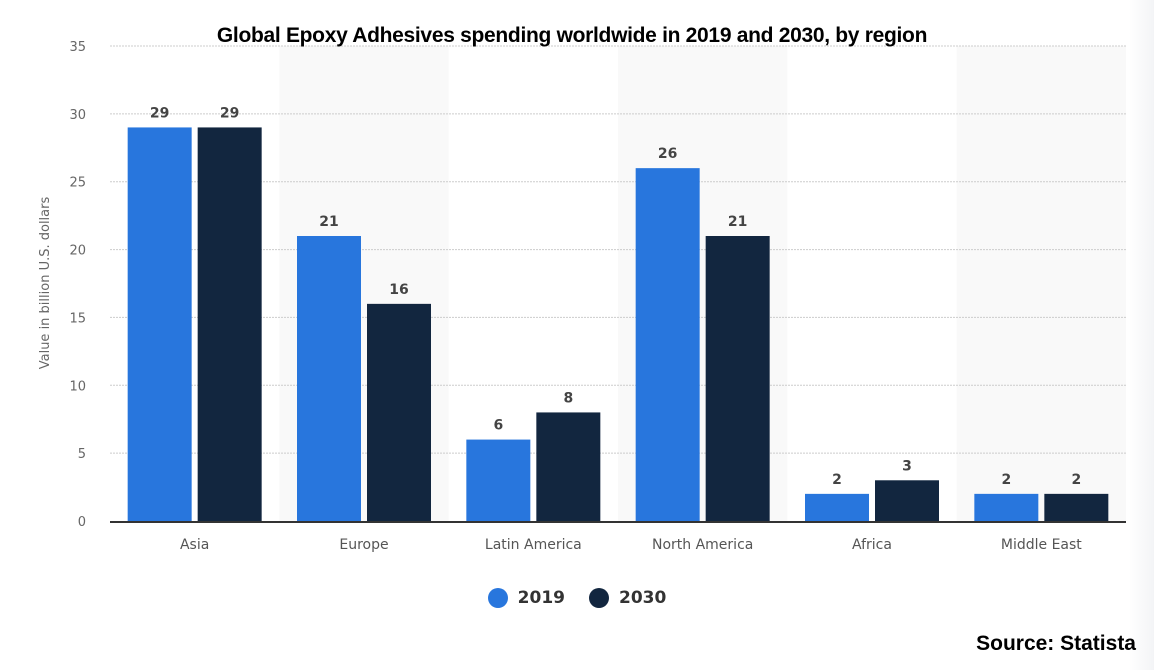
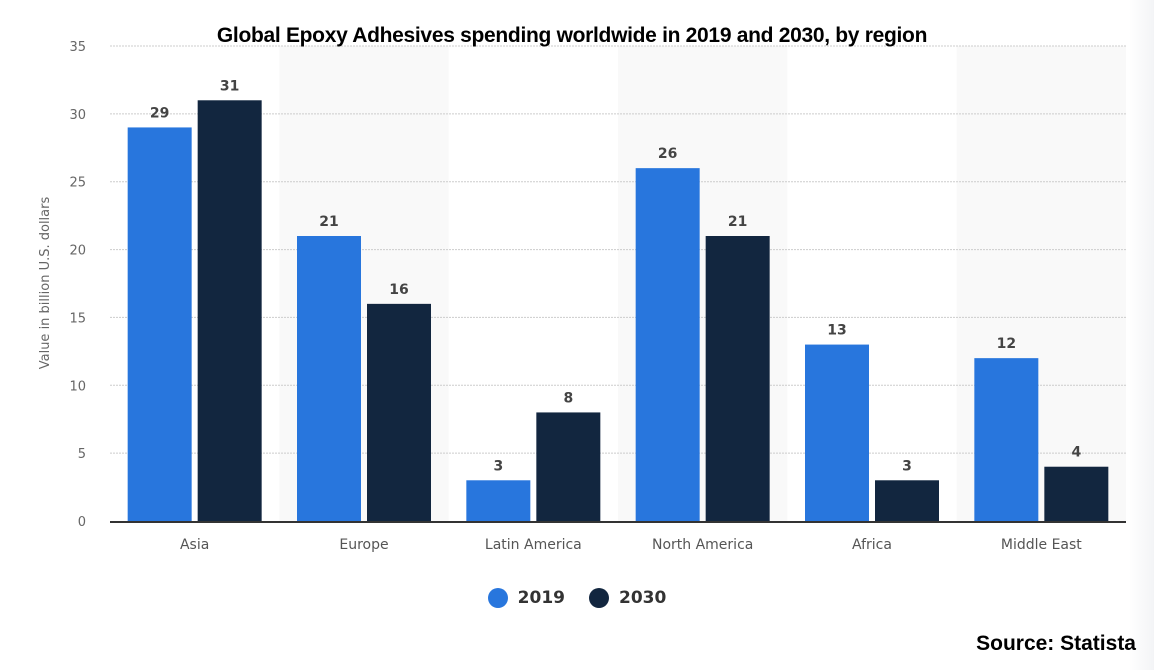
2030/Asia: 29 -> 31
2019/Latin America: 6 -> 3
2019/Africa: 2 -> 13
2019/Middle East: 2 -> 12
2030/Middle East: 2 -> 4
